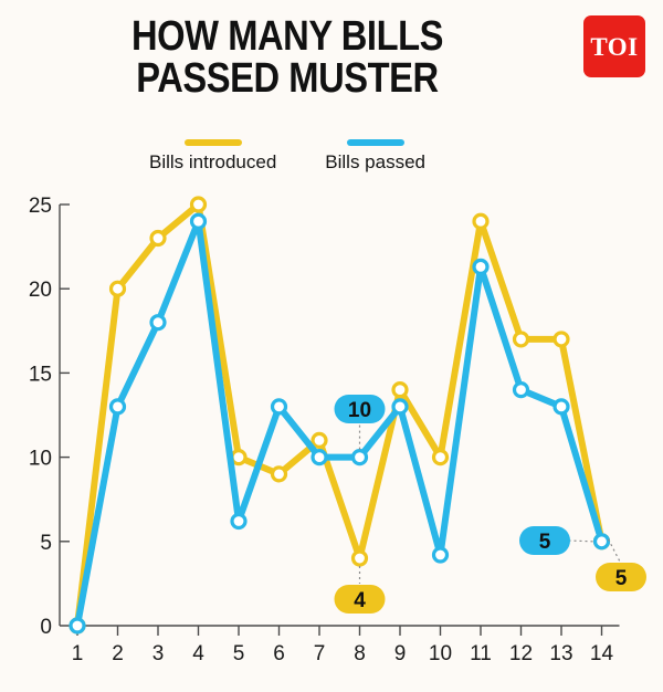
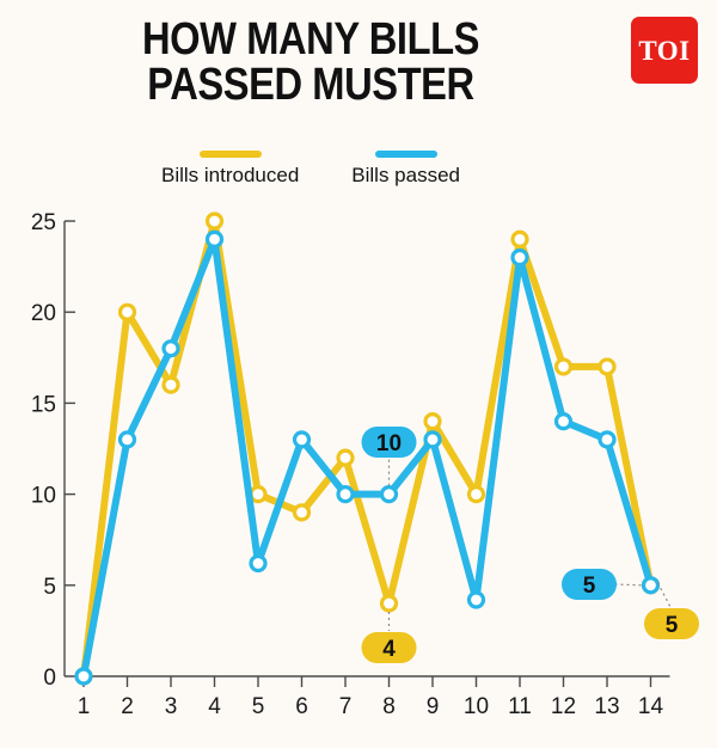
Bills introduced/3: 23 -> 16
Bills introduced/7: 11 -> 12
Bills passed/11: 21.3 -> 23.0
